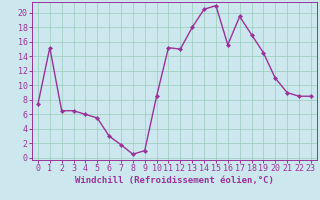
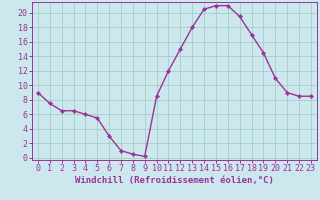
0: 7.4 -> 9.0
1: 15.2 -> 7.5
7: 1.8 -> 1.0
9: 1.0 -> 0.2
11: 15.2 -> 12.0
16: 15.6 -> 21.0
